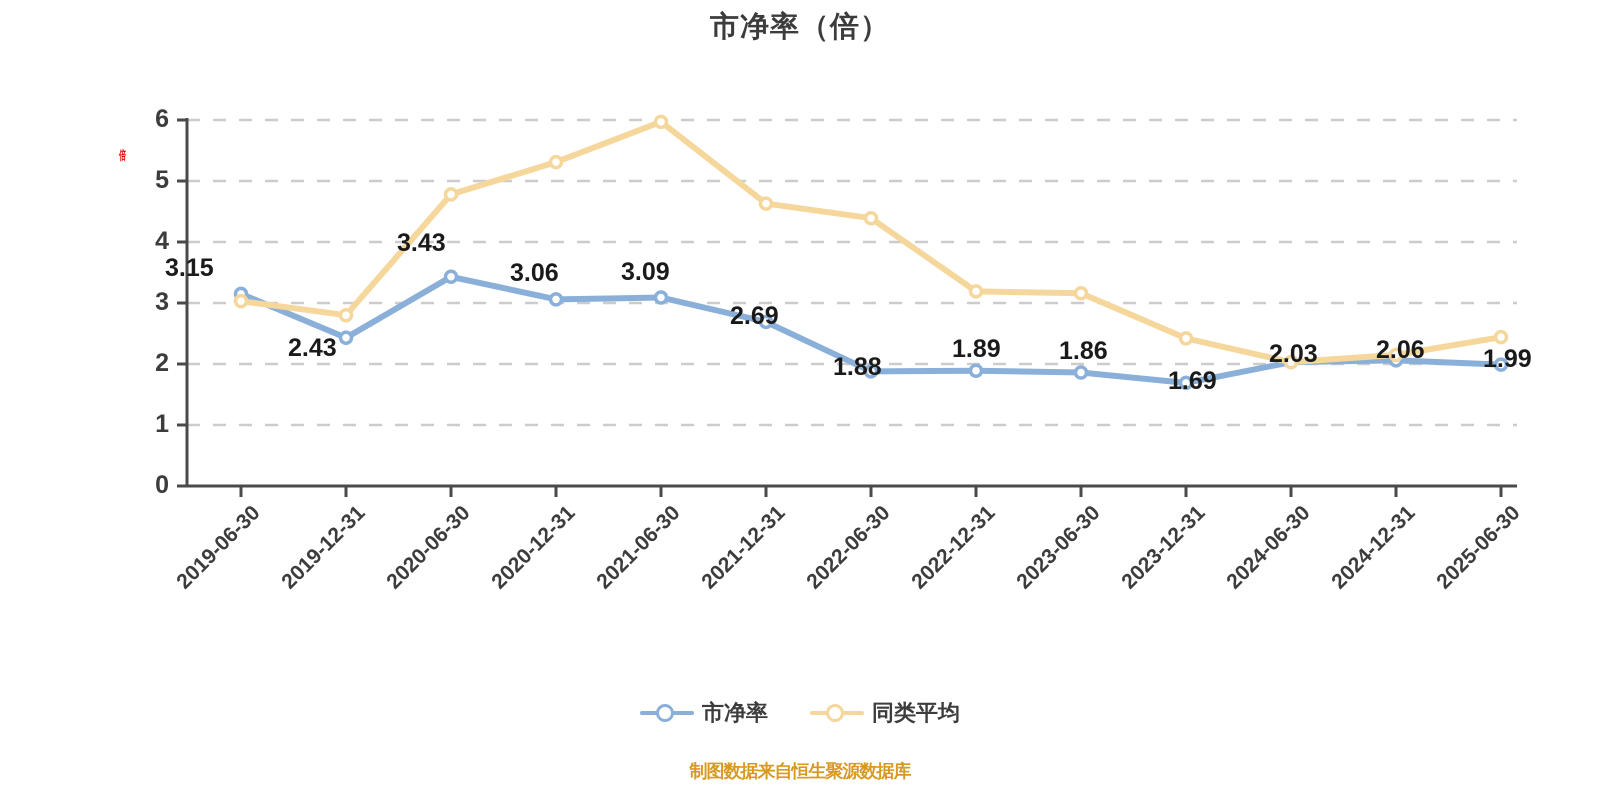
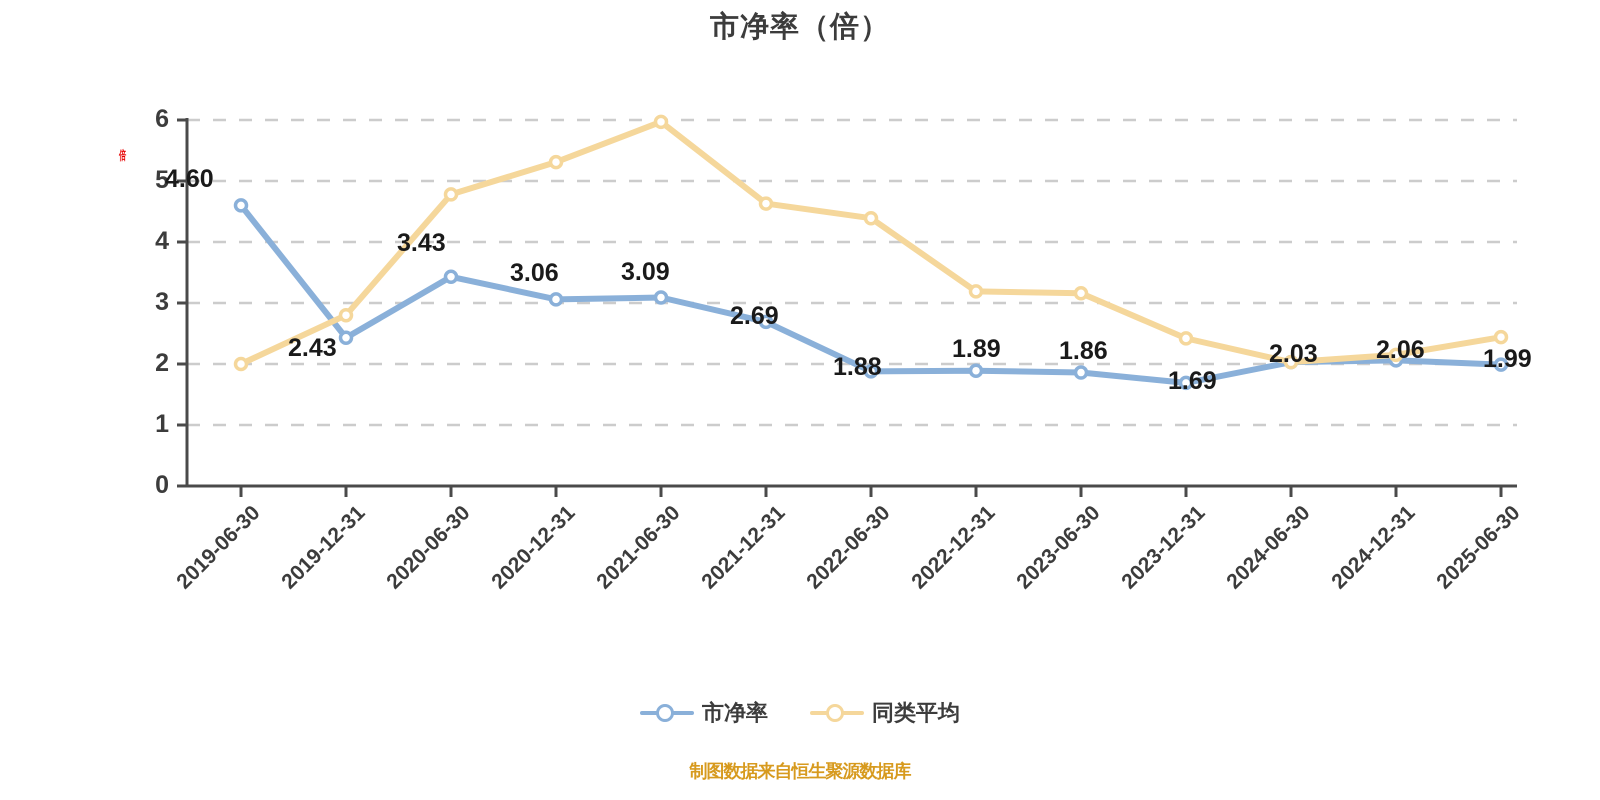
市净率/2019-06-30: 3.15 -> 4.60
同类平均/2019-06-30: 3.0 -> 2.0
